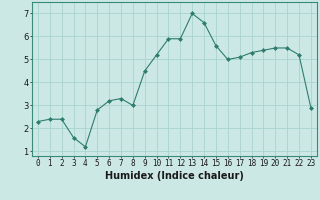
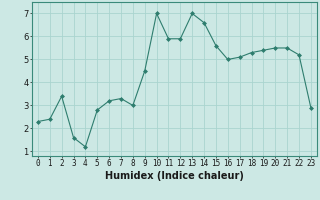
2: 2.4 -> 3.4
10: 5.2 -> 7.0
